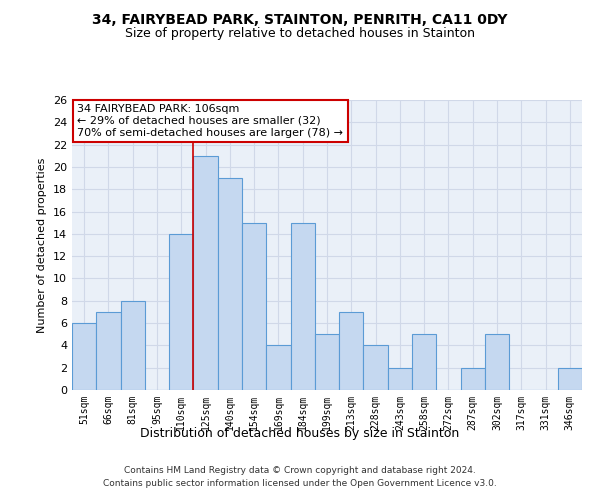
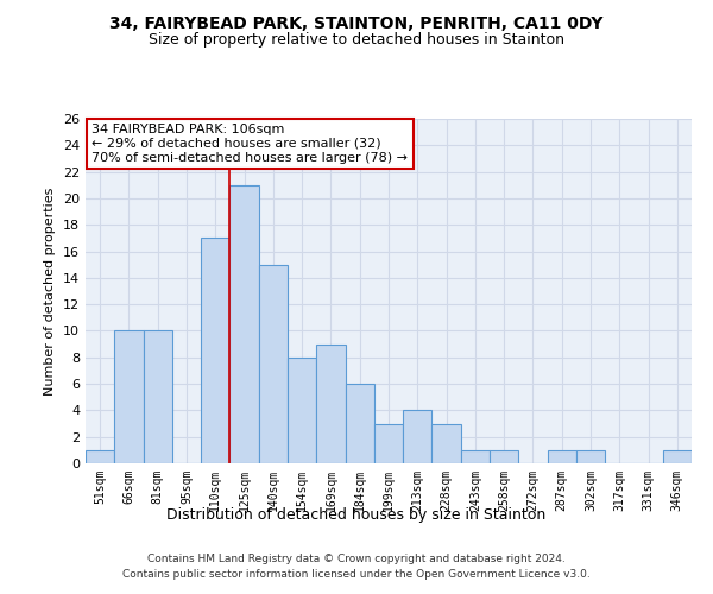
51sqm: 6 -> 1
66sqm: 7 -> 10
81sqm: 8 -> 10
110sqm: 14 -> 17
140sqm: 19 -> 15
154sqm: 15 -> 8
169sqm: 4 -> 9
184sqm: 15 -> 6
199sqm: 5 -> 3
213sqm: 7 -> 4
228sqm: 4 -> 3
243sqm: 2 -> 1
258sqm: 5 -> 1
287sqm: 2 -> 1
302sqm: 5 -> 1
346sqm: 2 -> 1
